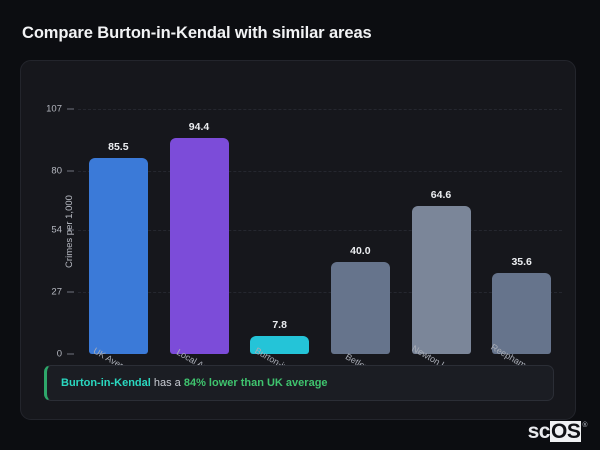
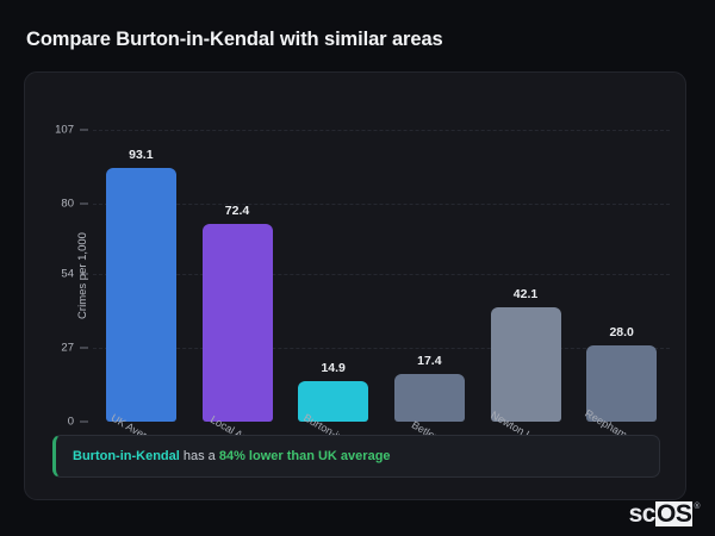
UK Average: 85.5 -> 93.1
Local Area: 94.4 -> 72.4
Burton-in-…: 7.8 -> 14.9
Betley: 40.0 -> 17.4
Newton Lon…: 64.6 -> 42.1
Reepham (W…: 35.6 -> 28.0
